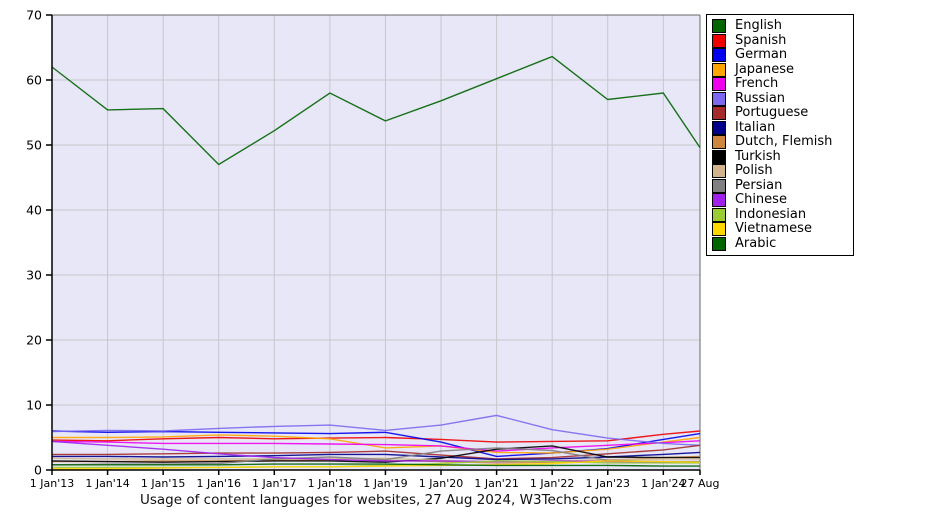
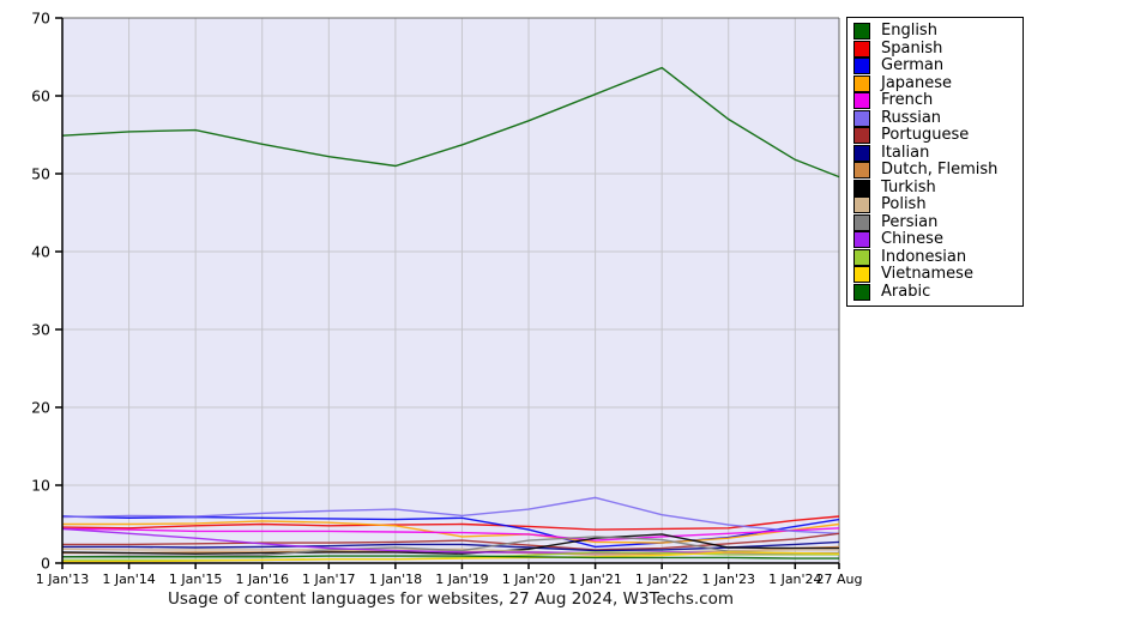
English/1 Jan'13: 62 -> 55
English/1 Jan'16: 47 -> 54
English/1 Jan'18: 58 -> 51
English/1 Jan'24: 58 -> 52
